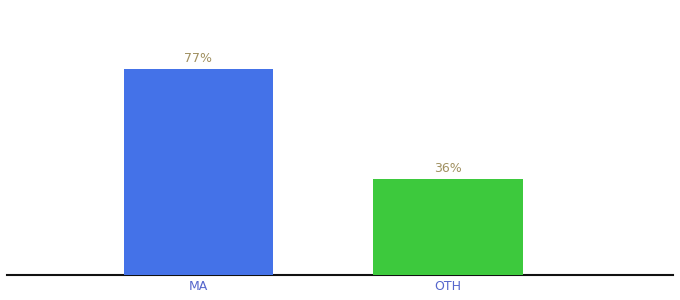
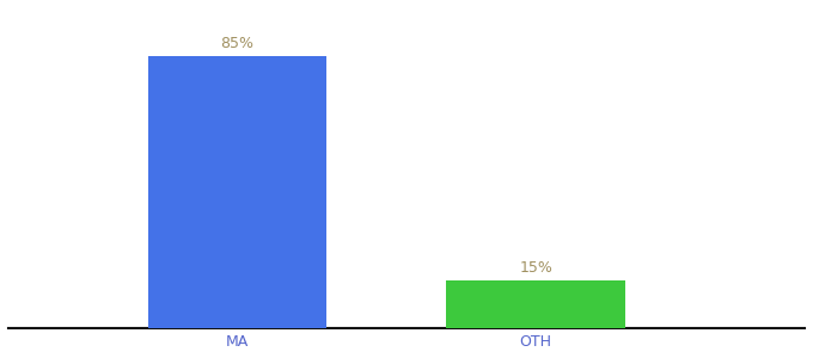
MA: 77% -> 85%
OTH: 36% -> 15%
